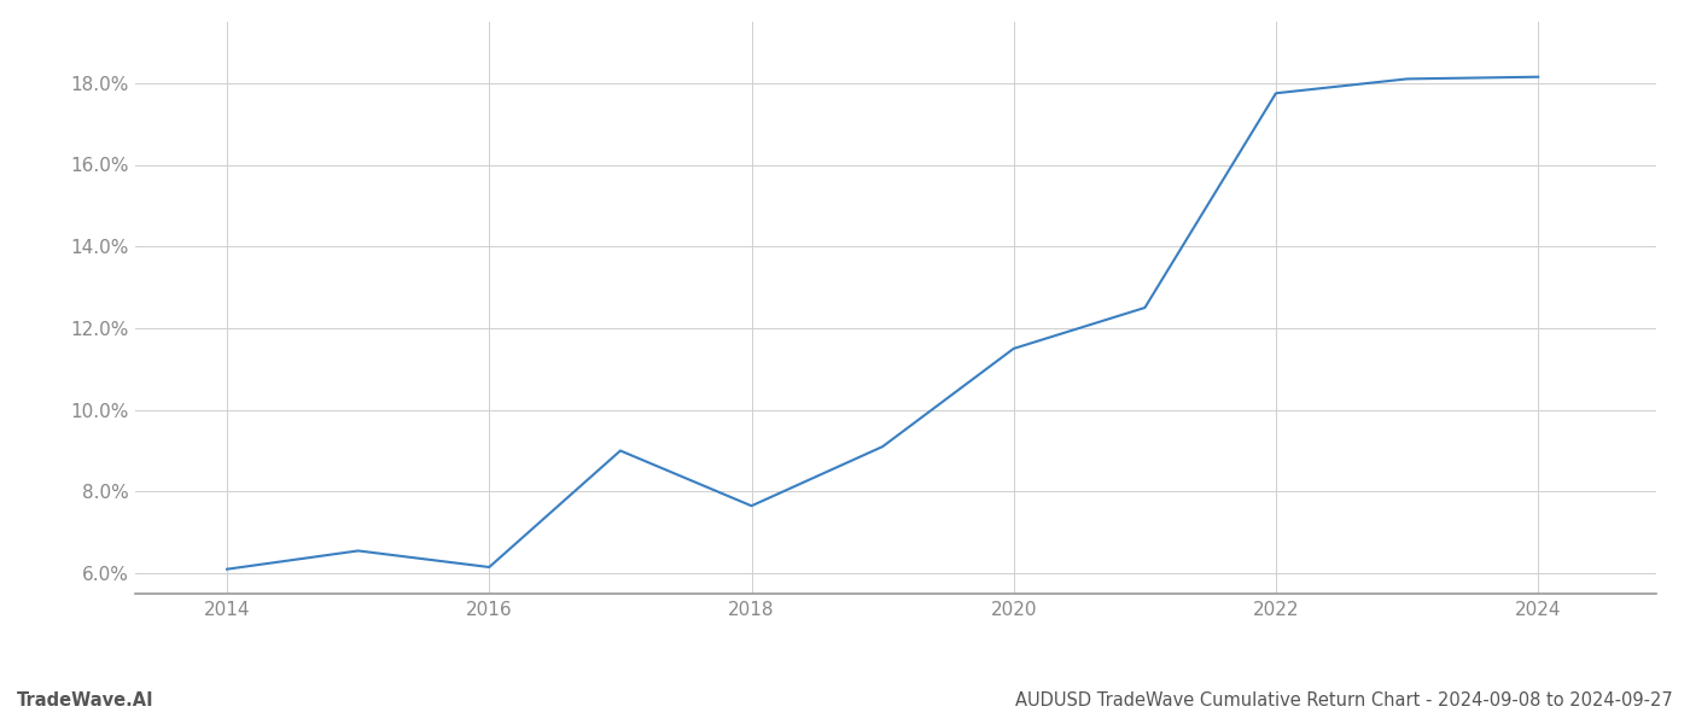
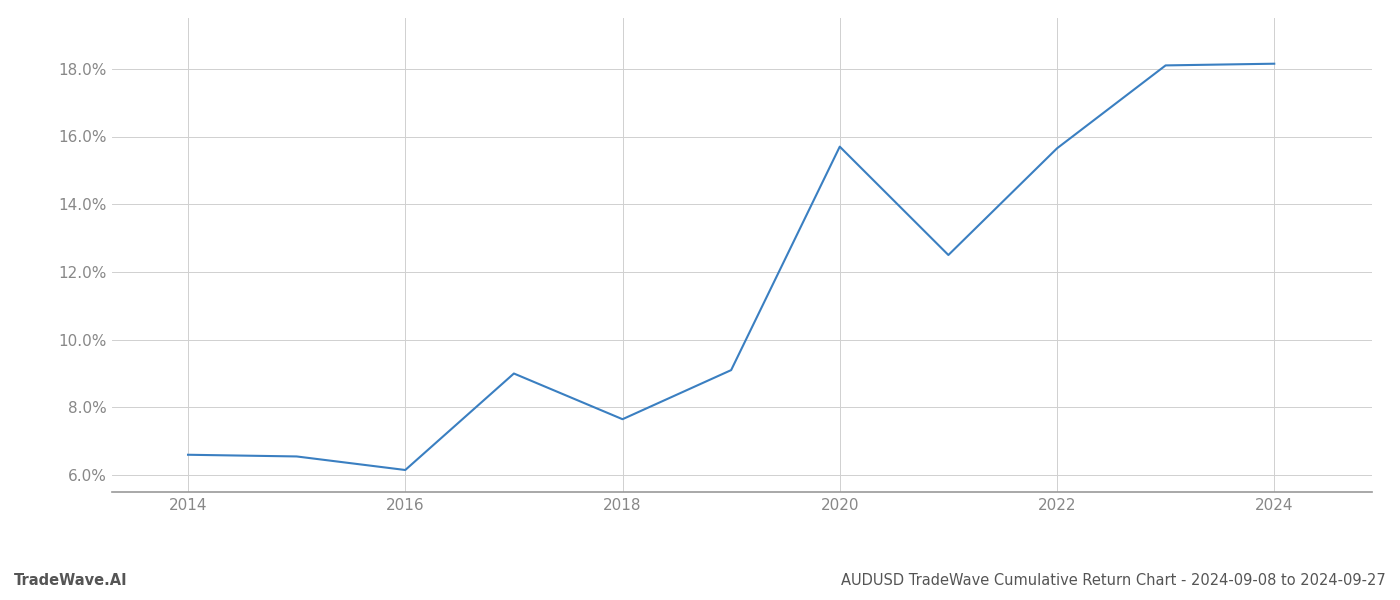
2014: 6.10% -> 6.60%
2020: 11.50% -> 15.70%
2022: 17.75% -> 15.65%
